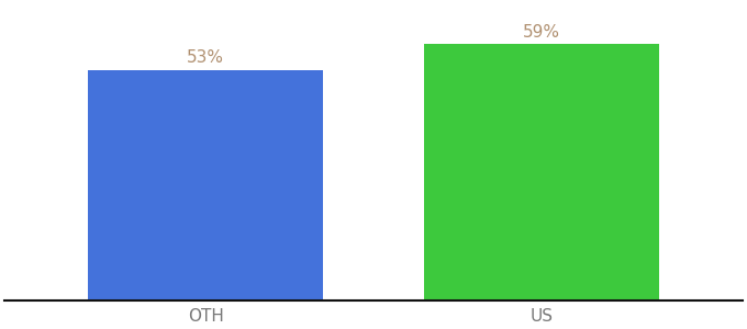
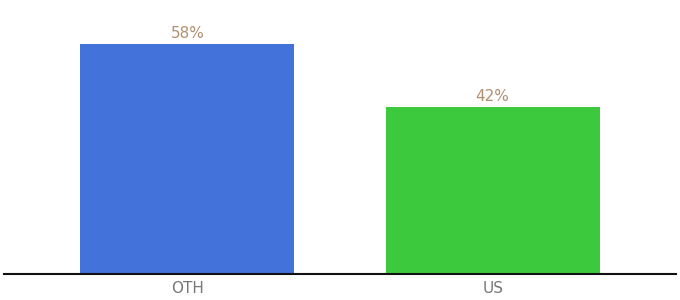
OTH: 53% -> 58%
US: 59% -> 42%
